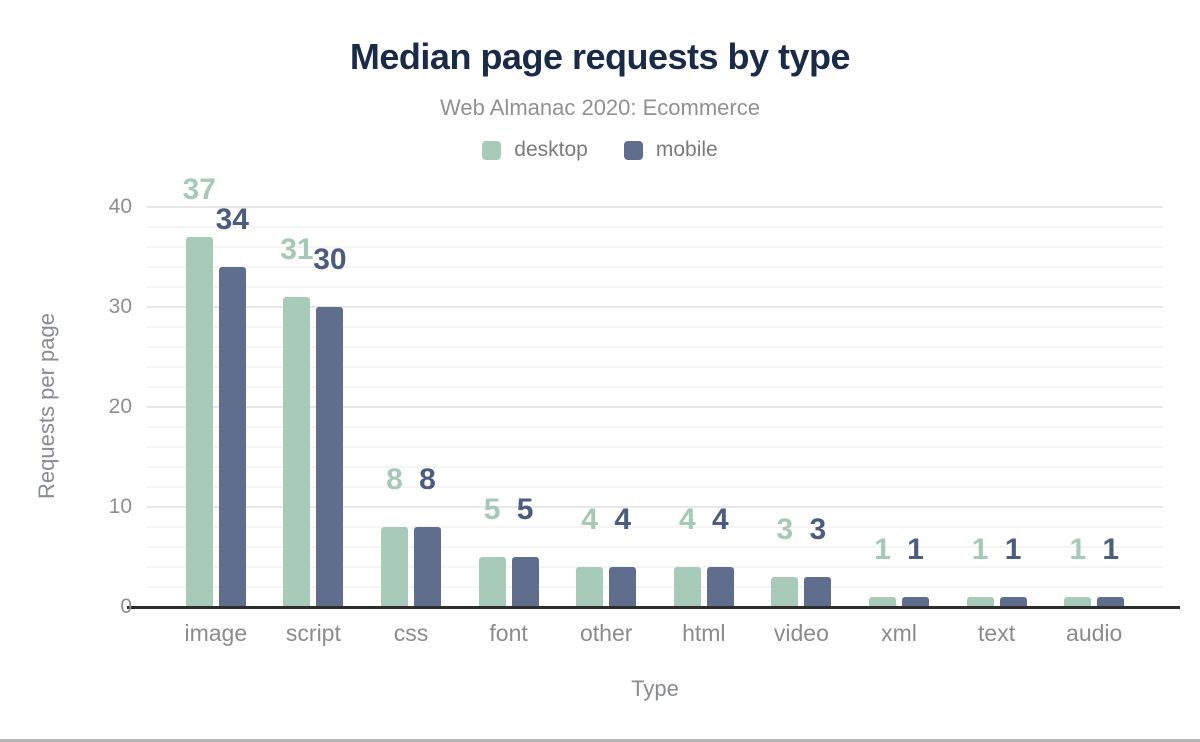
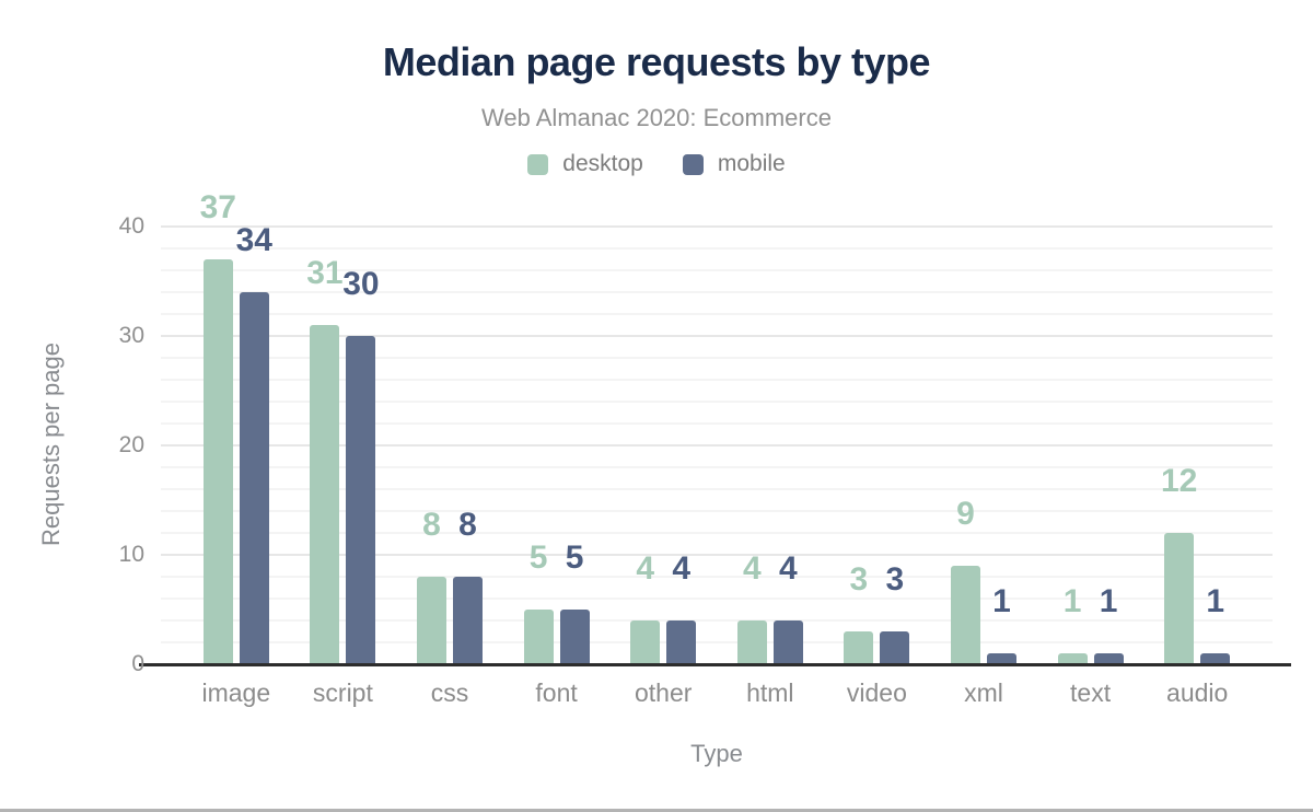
desktop/xml: 1 -> 9
desktop/audio: 1 -> 12
